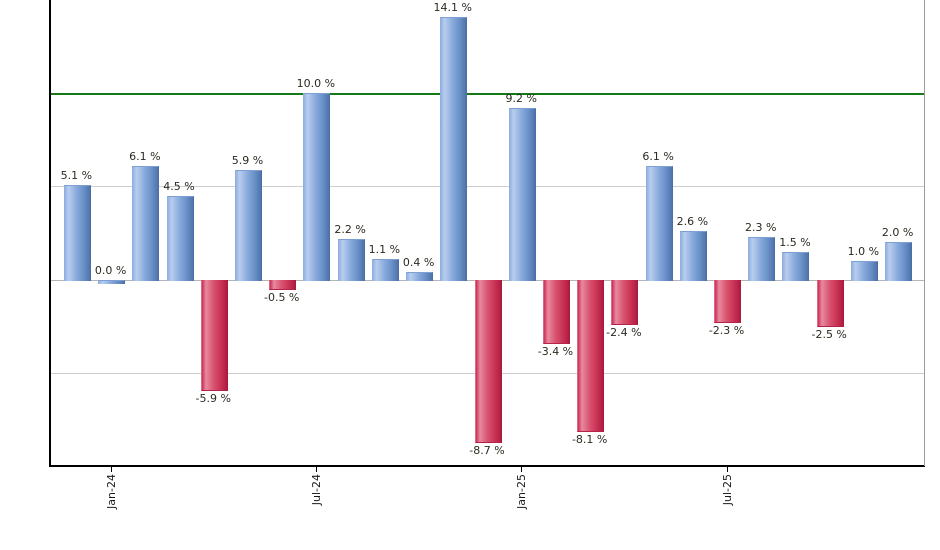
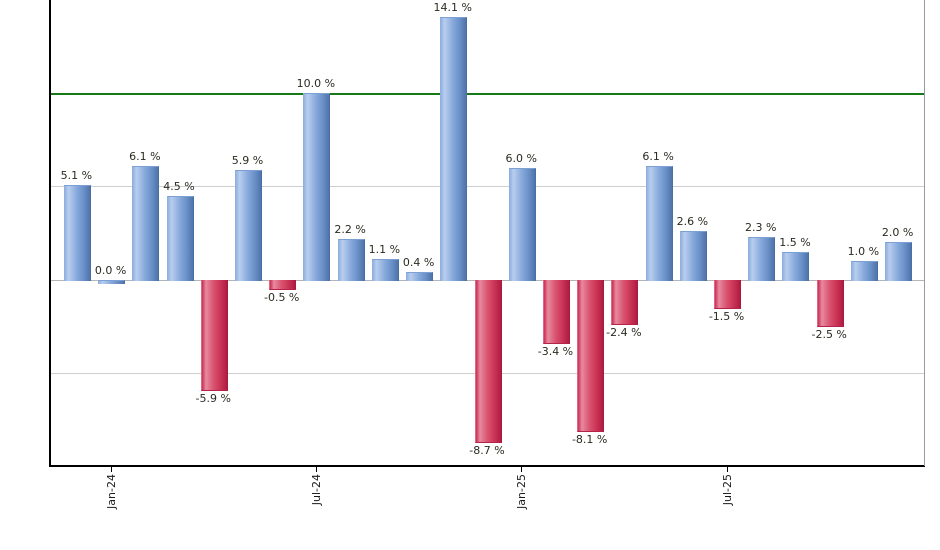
Jan-25: 9.2 -> 6.0
Jul-25: -2.3 -> -1.5
